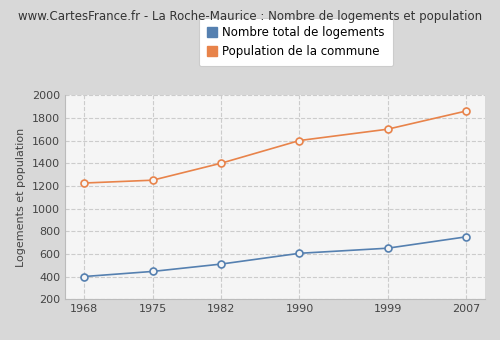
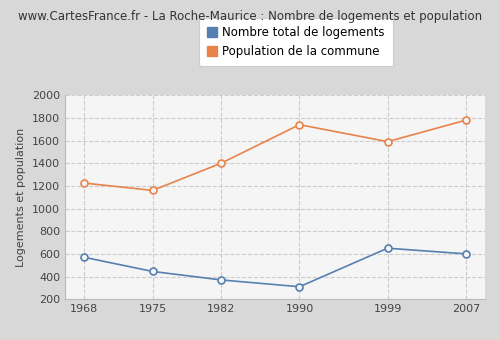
Nombre total de logements/1968: 400 -> 570
Population de la commune/1975: 1250 -> 1160
Nombre total de logements/1982: 510 -> 370
Nombre total de logements/1990: 600 -> 310
Population de la commune/1990: 1600 -> 1740
Population de la commune/1999: 1700 -> 1590
Nombre total de logements/2007: 750 -> 600
Population de la commune/2007: 1860 -> 1780
